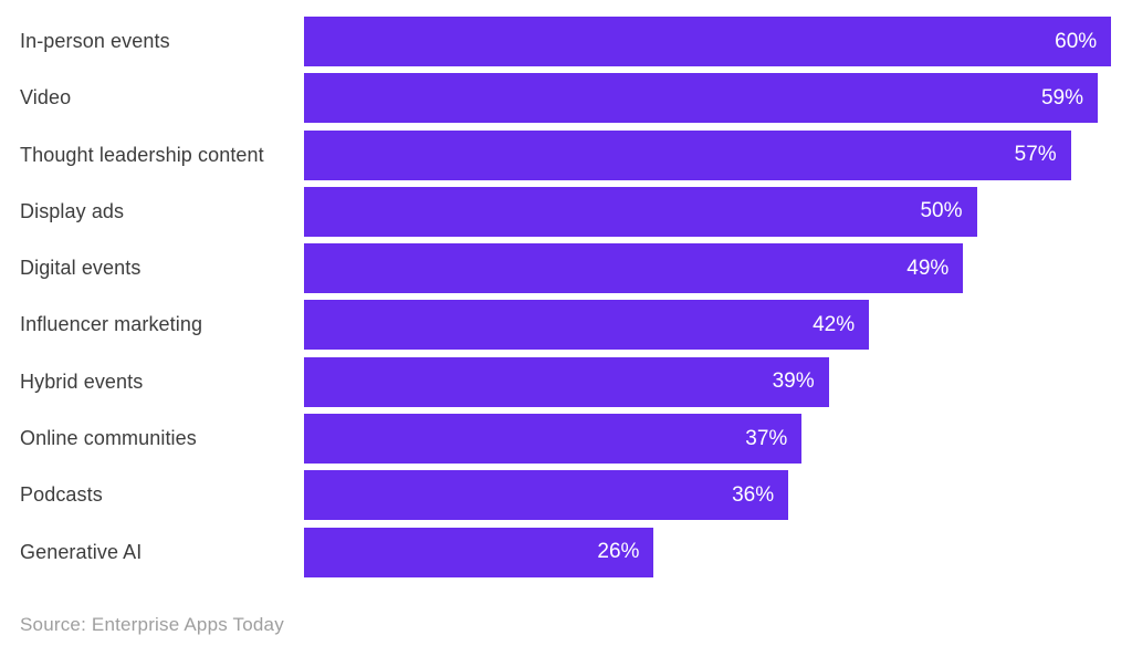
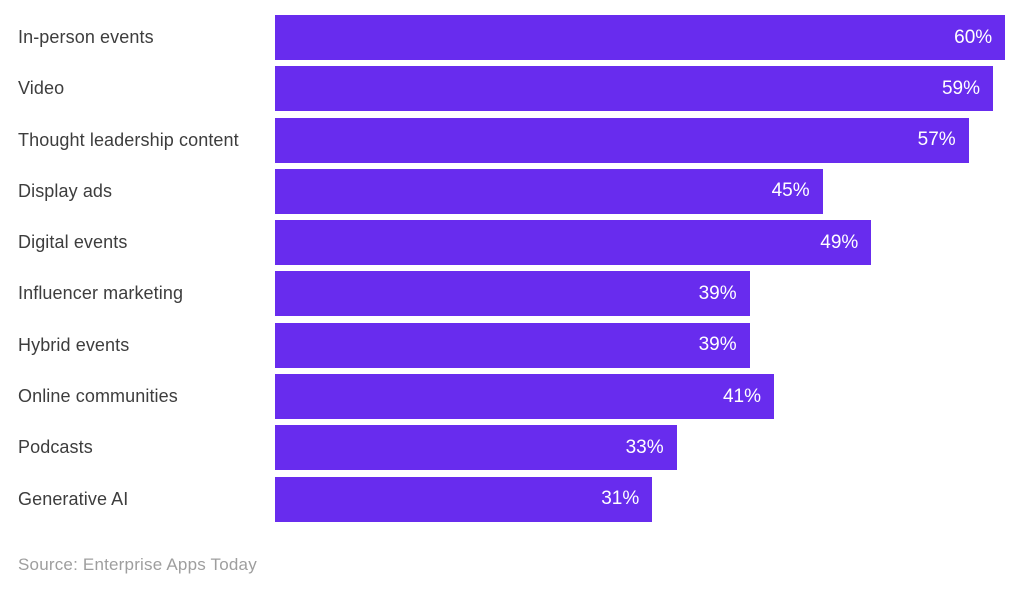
Display ads: 50% -> 45%
Influencer marketing: 42% -> 39%
Online communities: 37% -> 41%
Podcasts: 36% -> 33%
Generative AI: 26% -> 31%
